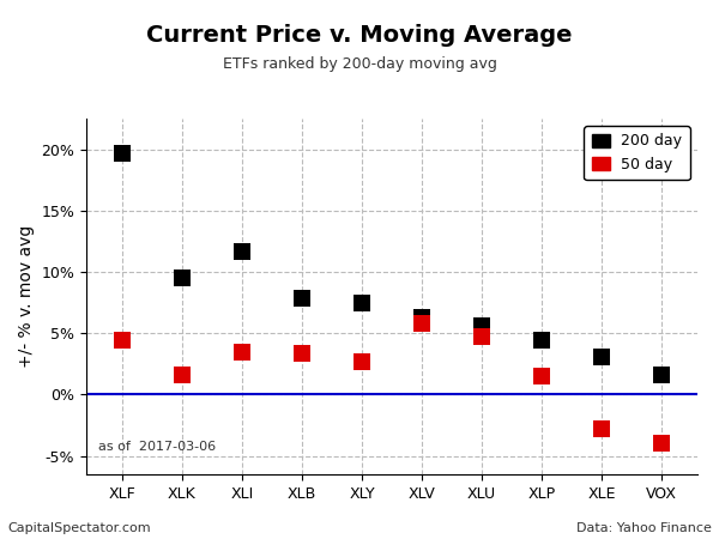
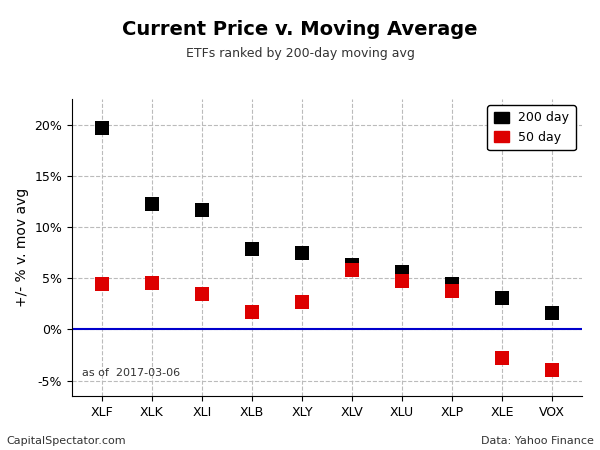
200 day/XLK: 9.5% -> 12.2%
50 day/XLK: 1.6% -> 4.5%
50 day/XLB: 3.4% -> 1.7%
50 day/XLP: 1.5% -> 3.8%
